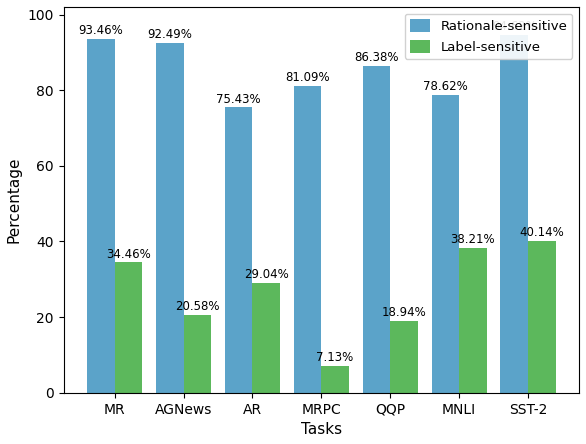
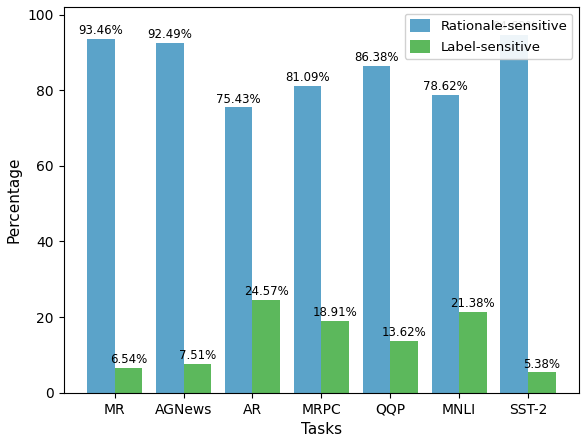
Label-sensitive/MR: 34.46% -> 6.54%
Label-sensitive/AGNews: 20.58% -> 7.51%
Label-sensitive/AR: 29.04% -> 24.57%
Label-sensitive/MRPC: 7.13% -> 18.91%
Label-sensitive/QQP: 18.94% -> 13.62%
Label-sensitive/MNLI: 38.21% -> 21.38%
Label-sensitive/SST-2: 40.14% -> 5.38%
